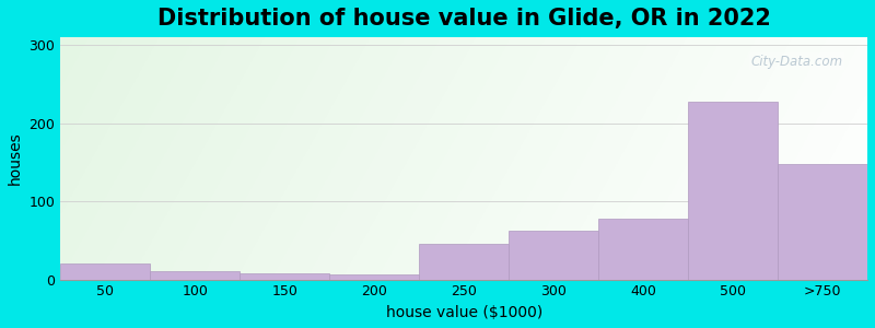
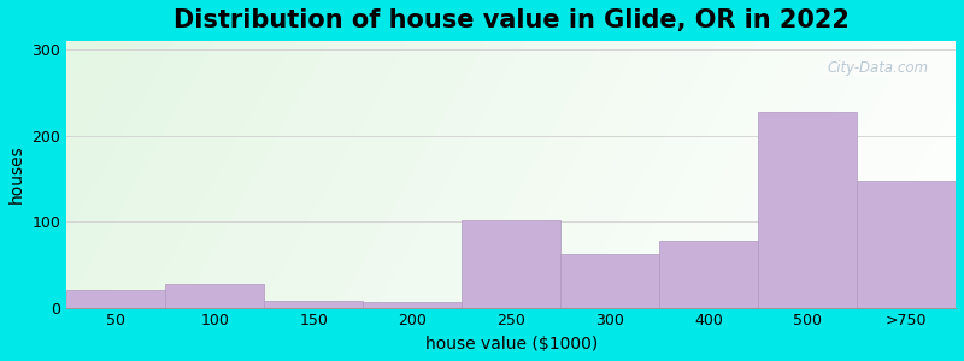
100: 10 -> 28
250: 45 -> 102
